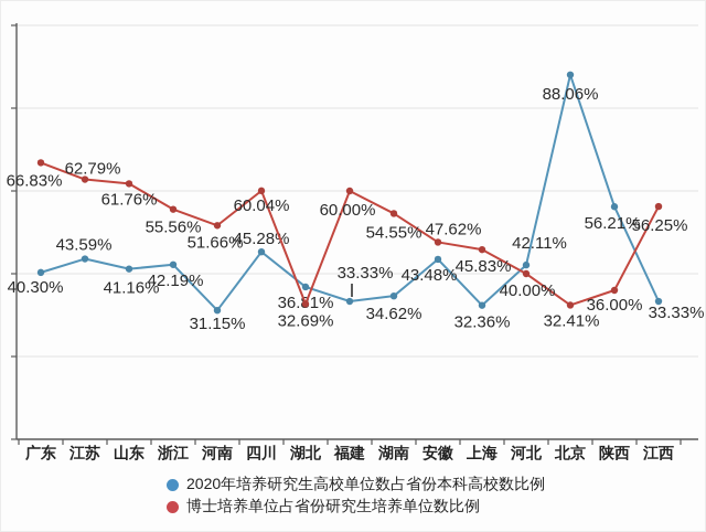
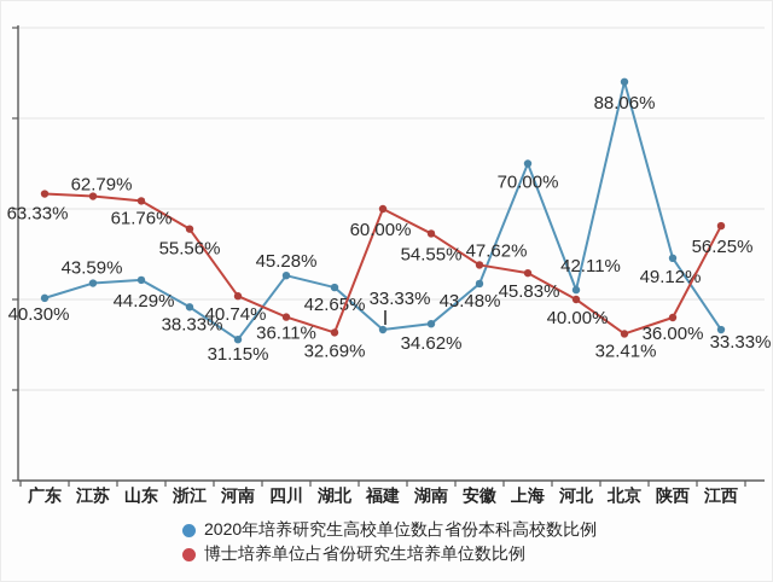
博士培养单位占省份研究生培养单位数比例/广东: 66.83% -> 63.33%
2020年培养研究生高校单位数占省份本科高校数比例/山东: 41.16% -> 44.29%
2020年培养研究生高校单位数占省份本科高校数比例/浙江: 42.19% -> 38.33%
博士培养单位占省份研究生培养单位数比例/河南: 51.66% -> 40.74%
博士培养单位占省份研究生培养单位数比例/四川: 60.04% -> 36.11%
2020年培养研究生高校单位数占省份本科高校数比例/湖北: 36.81% -> 42.65%
2020年培养研究生高校单位数占省份本科高校数比例/上海: 32.36% -> 70.00%
2020年培养研究生高校单位数占省份本科高校数比例/陕西: 56.21% -> 49.12%
